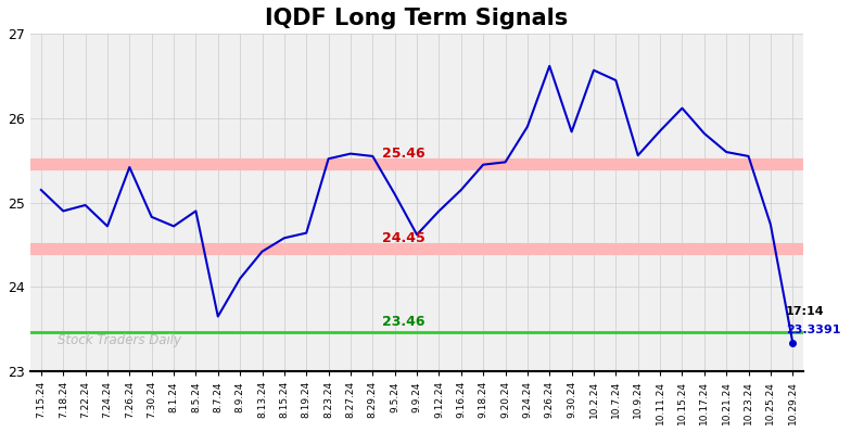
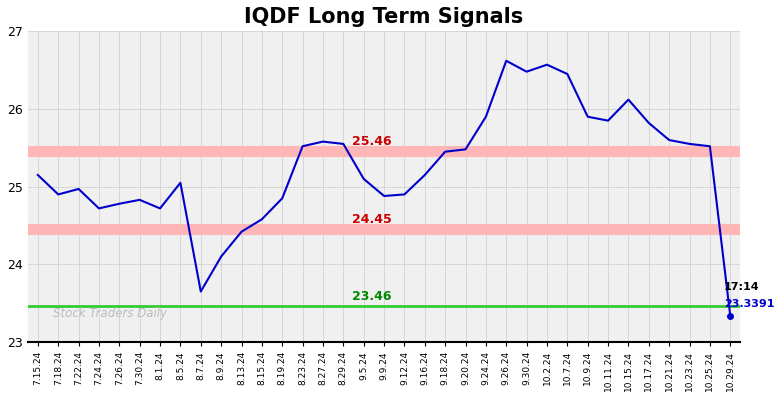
7.26.24: 25.42 -> 24.78
8.5.24: 24.90 -> 25.05
8.19.24: 24.64 -> 24.85
9.9.24: 24.62 -> 24.88
9.30.24: 25.84 -> 26.48
10.9.24: 25.56 -> 25.90
10.25.24: 24.74 -> 25.52
